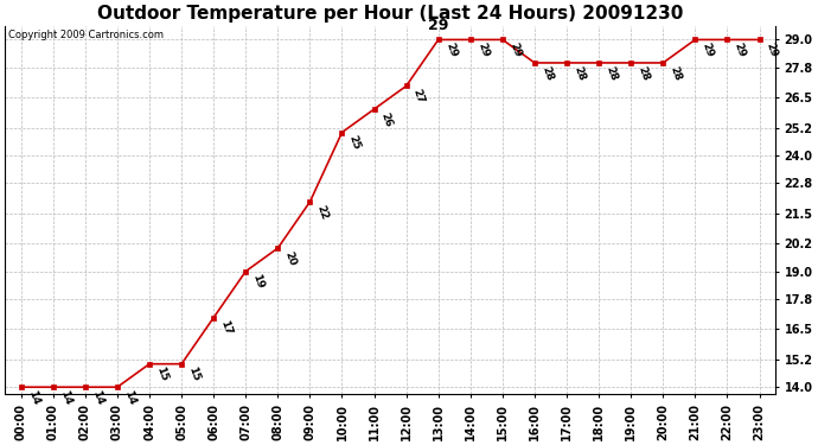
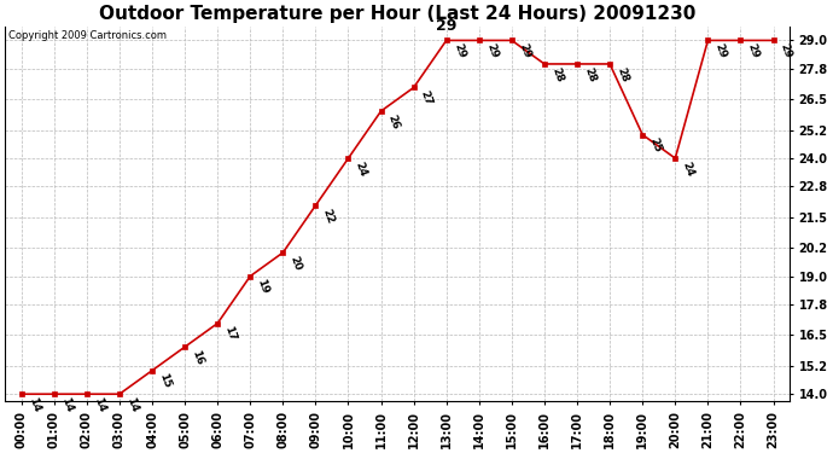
05:00: 15 -> 16
10:00: 25 -> 24
19:00: 28 -> 25
20:00: 28 -> 24
